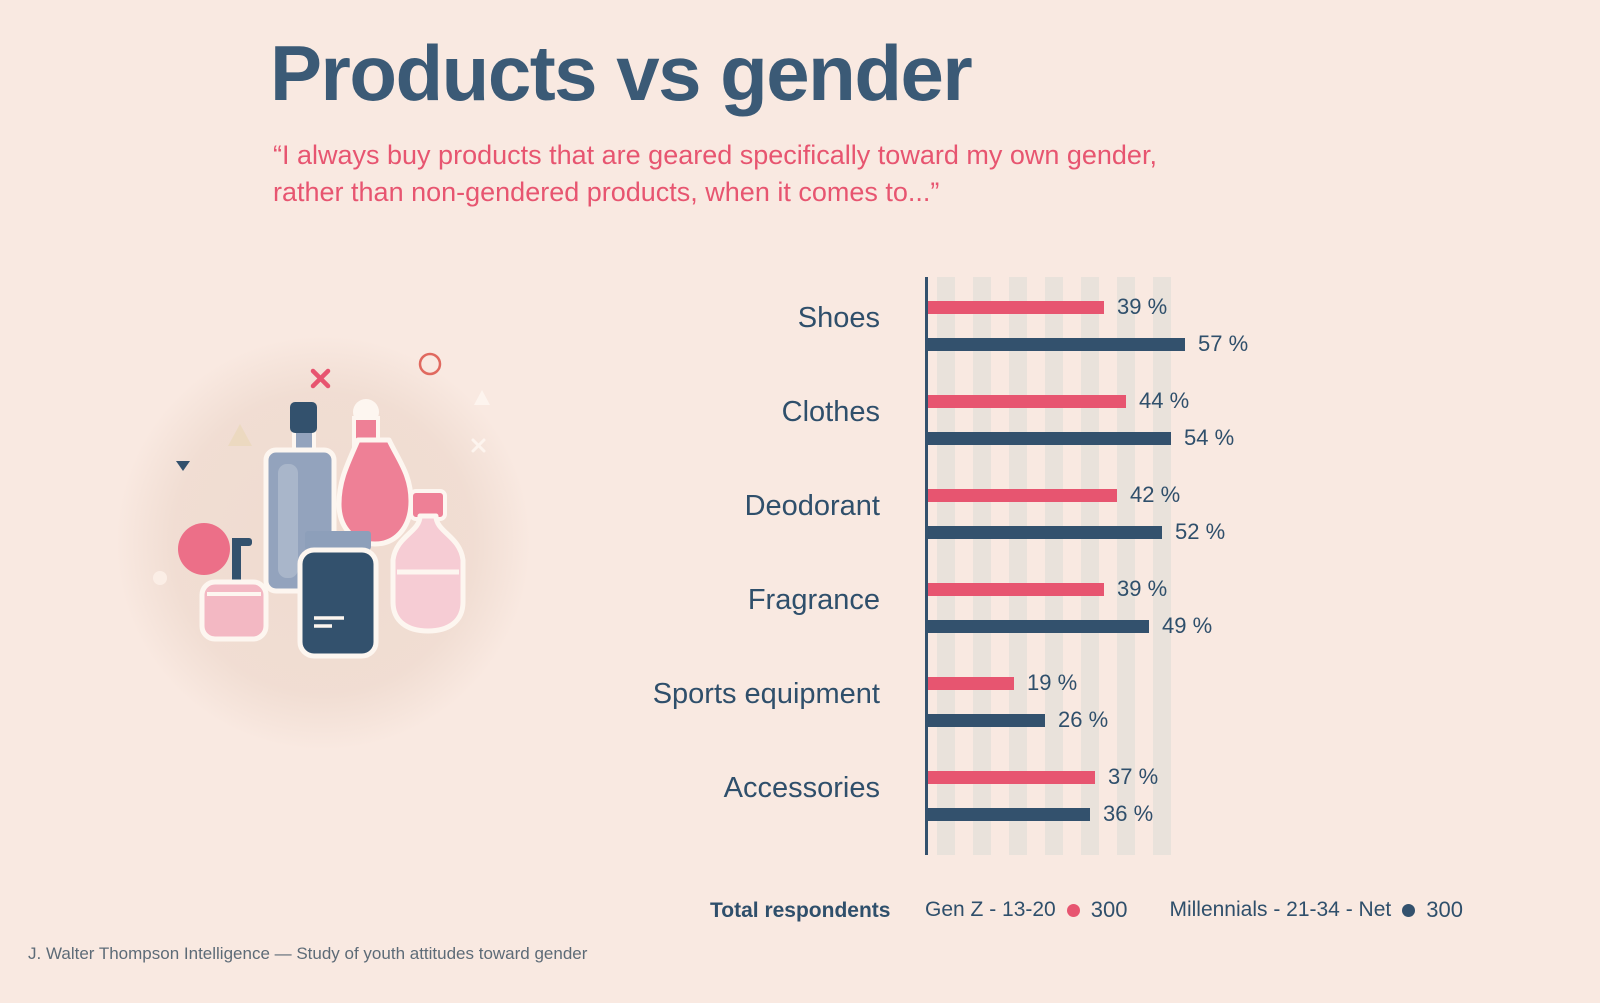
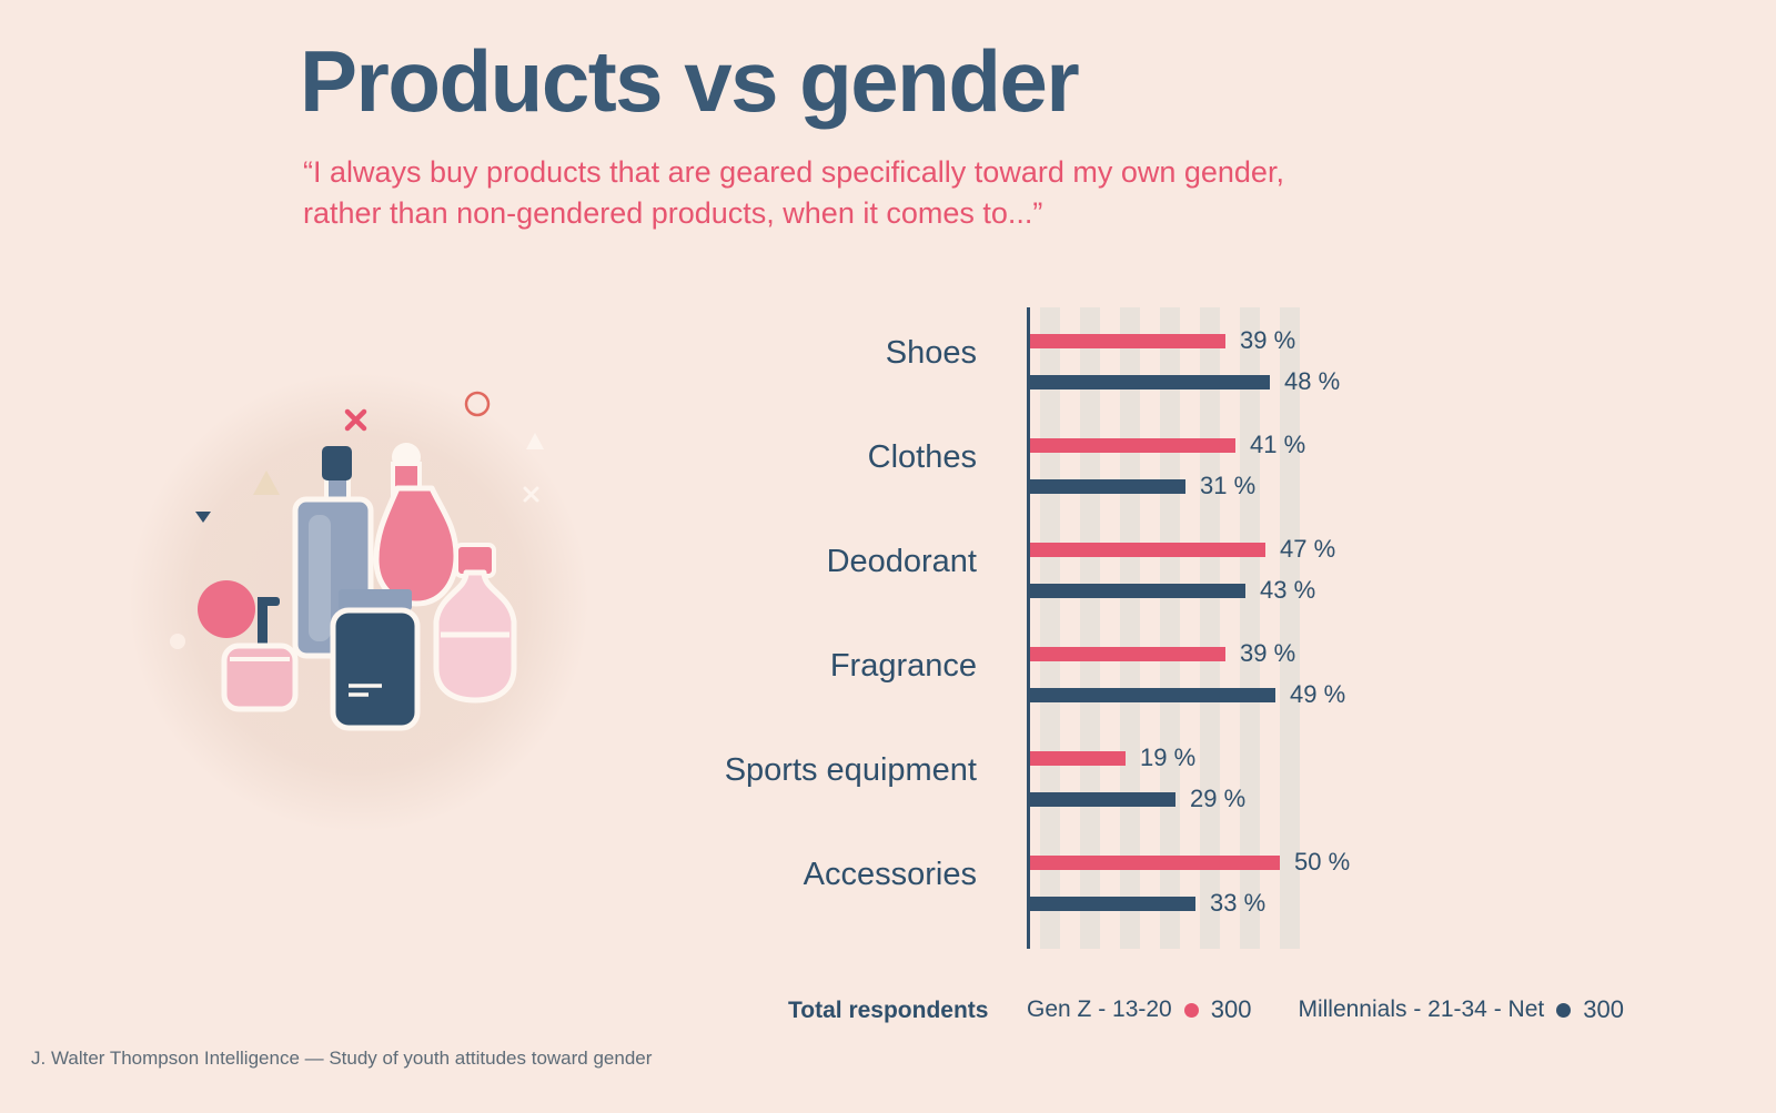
Millennials - 21-34 - Net/Shoes: 57 -> 48
Gen Z - 13-20/Clothes: 44 -> 41
Millennials - 21-34 - Net/Clothes: 54 -> 31
Gen Z - 13-20/Deodorant: 42 -> 47
Millennials - 21-34 - Net/Deodorant: 52 -> 43
Millennials - 21-34 - Net/Sports equipment: 26 -> 29
Gen Z - 13-20/Accessories: 37 -> 50
Millennials - 21-34 - Net/Accessories: 36 -> 33
